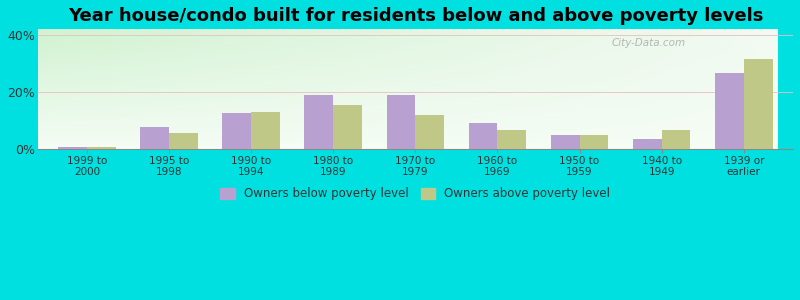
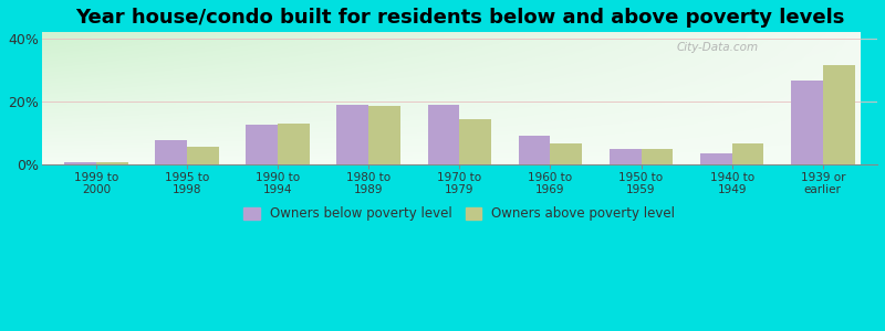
Owners above poverty level/1980 to 1989: 15.5% -> 18.5%
Owners above poverty level/1970 to 1979: 12.0% -> 14.5%
